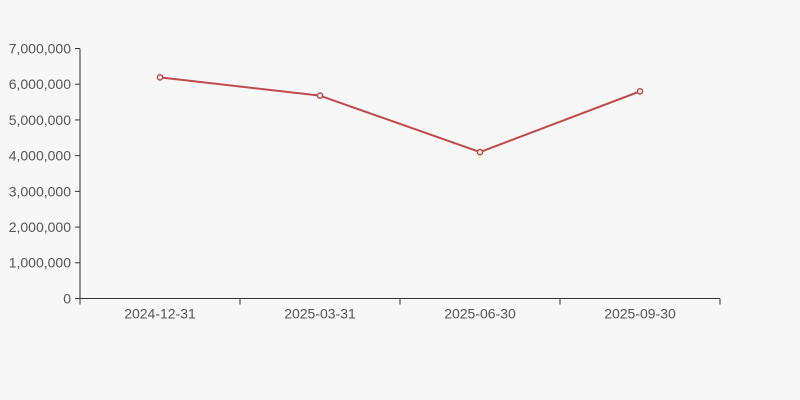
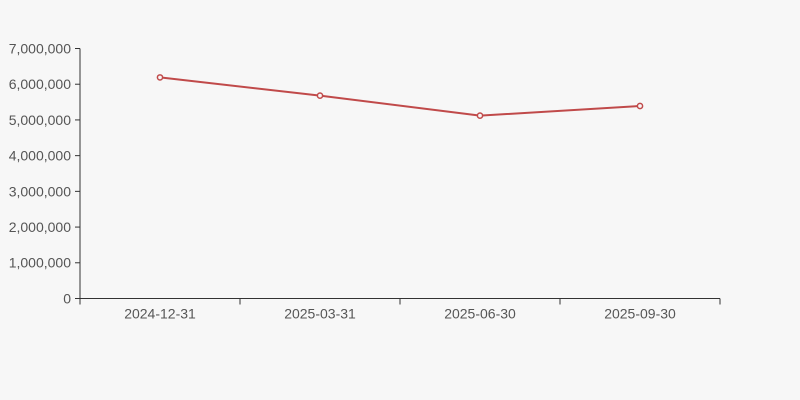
2025-06-30: 4100000 -> 5100000
2025-09-30: 5800000 -> 5400000
